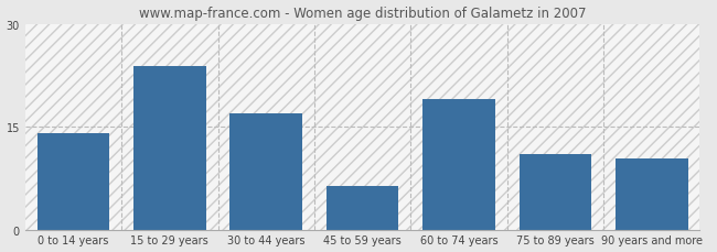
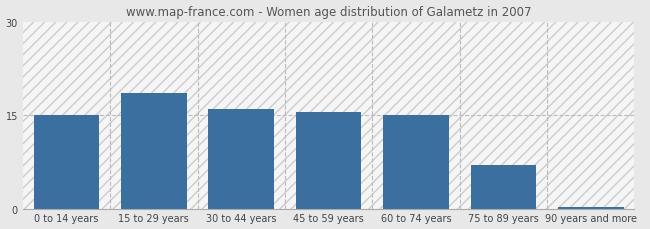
0 to 14 years: 14.0 -> 15.0
15 to 29 years: 23.8 -> 18.5
30 to 44 years: 17.0 -> 16.0
45 to 59 years: 6.4 -> 15.5
60 to 74 years: 19.0 -> 15.0
75 to 89 years: 11.0 -> 7.0
90 years and more: 10.4 -> 0.3
